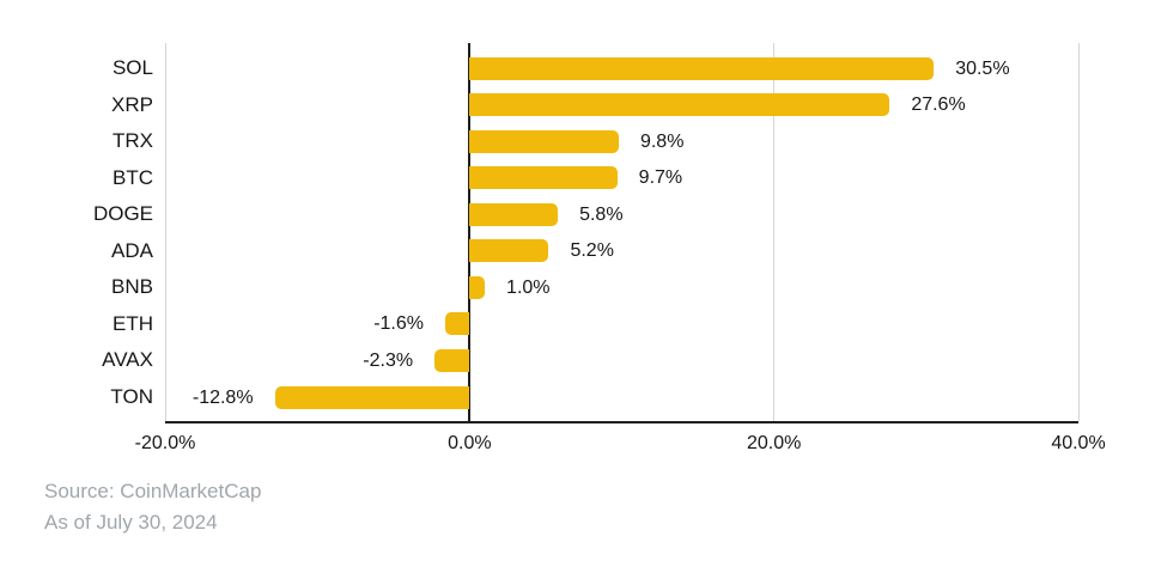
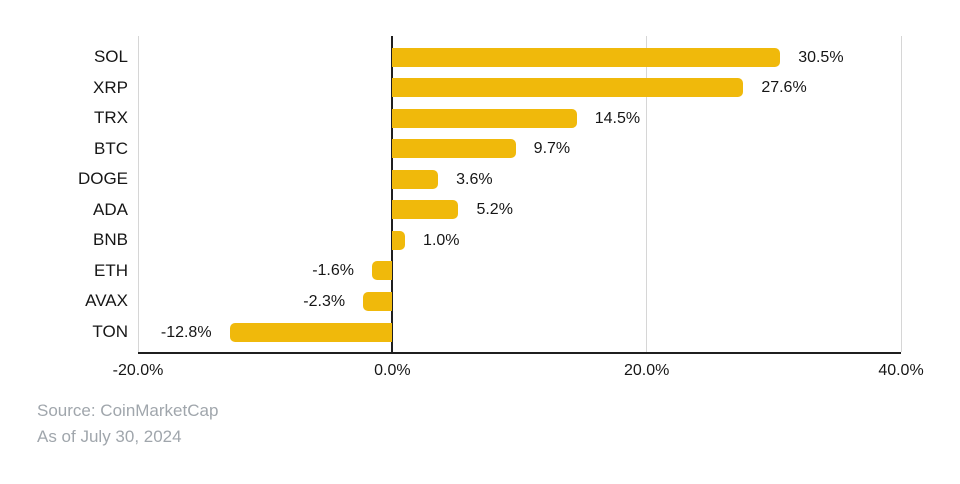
TRX: 9.8% -> 14.5%
DOGE: 5.8% -> 3.6%
